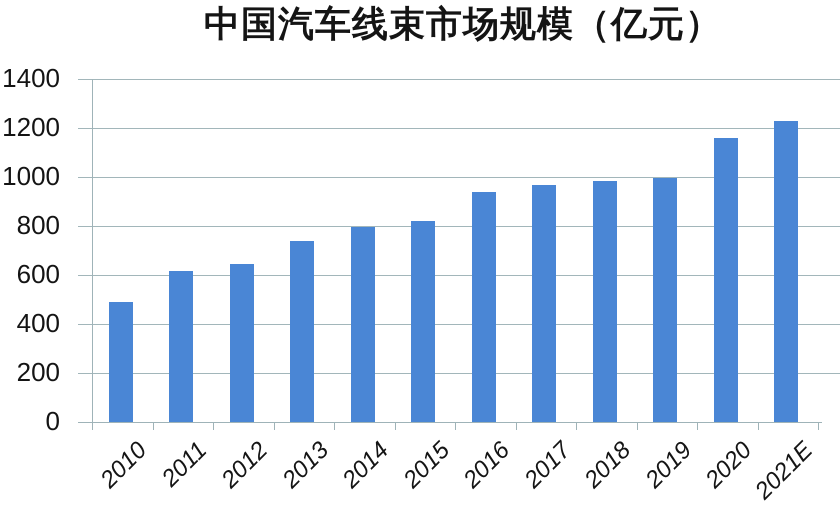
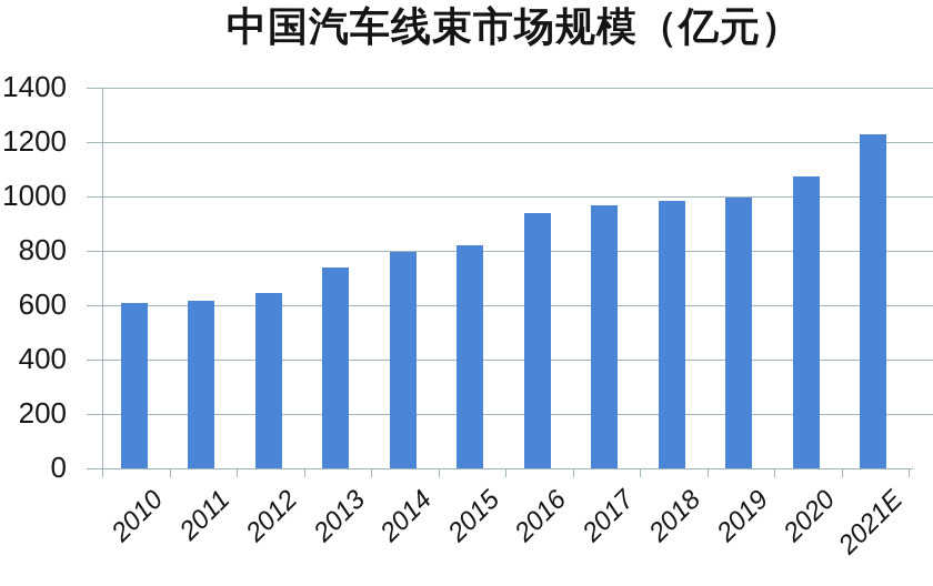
2010: 490 -> 610
2020: 1160 -> 1070
